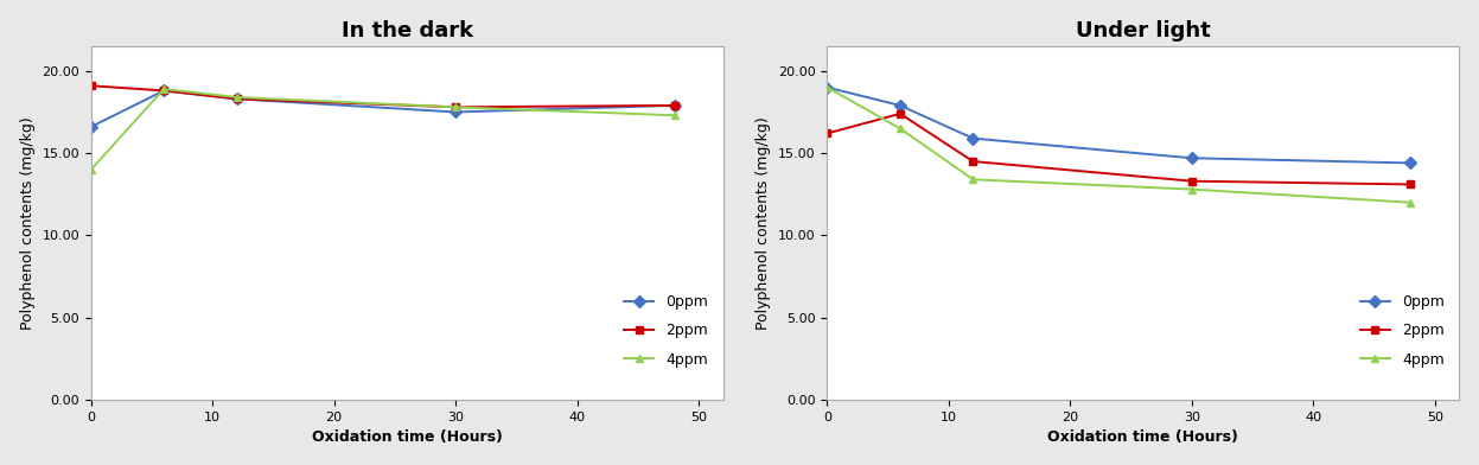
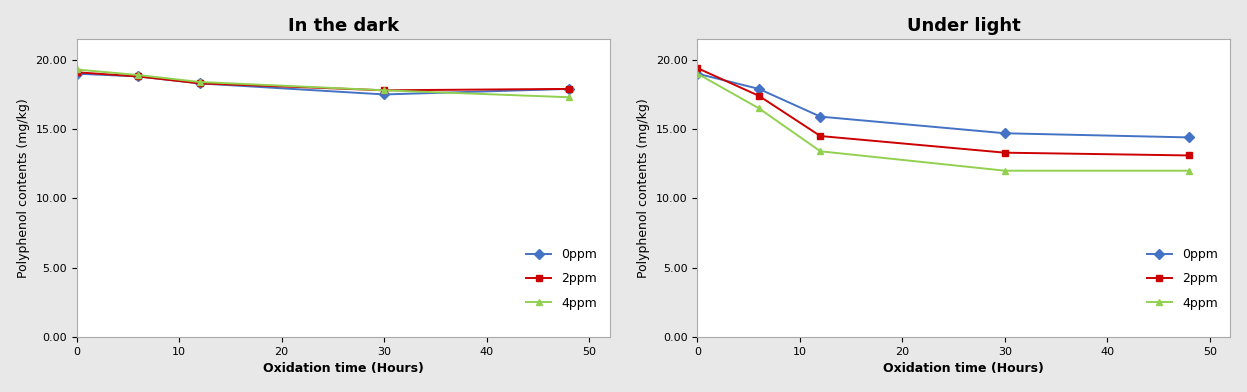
In the dark/0ppm/0: 16.6 -> 19.0
In the dark/4ppm/0: 14.0 -> 19.3
Under light/2ppm/0: 16.2 -> 19.4
Under light/4ppm/30: 12.8 -> 12.0
